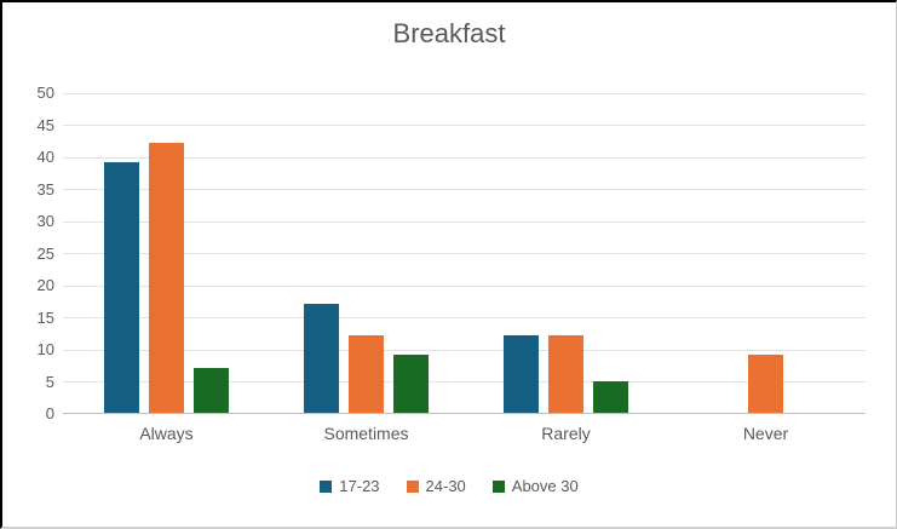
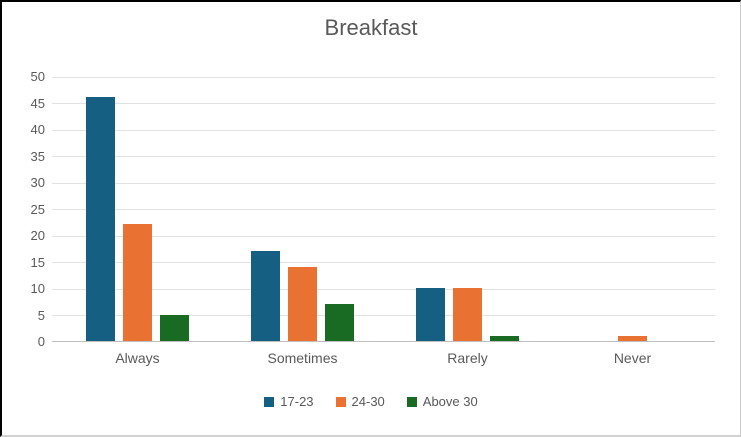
17-23/Always: 39 -> 46
24-30/Always: 42 -> 22
Above 30/Always: 7 -> 5
24-30/Sometimes: 12 -> 14
Above 30/Sometimes: 9 -> 7
17-23/Rarely: 12 -> 10
24-30/Rarely: 12 -> 10
Above 30/Rarely: 5 -> 1
24-30/Never: 9 -> 1
